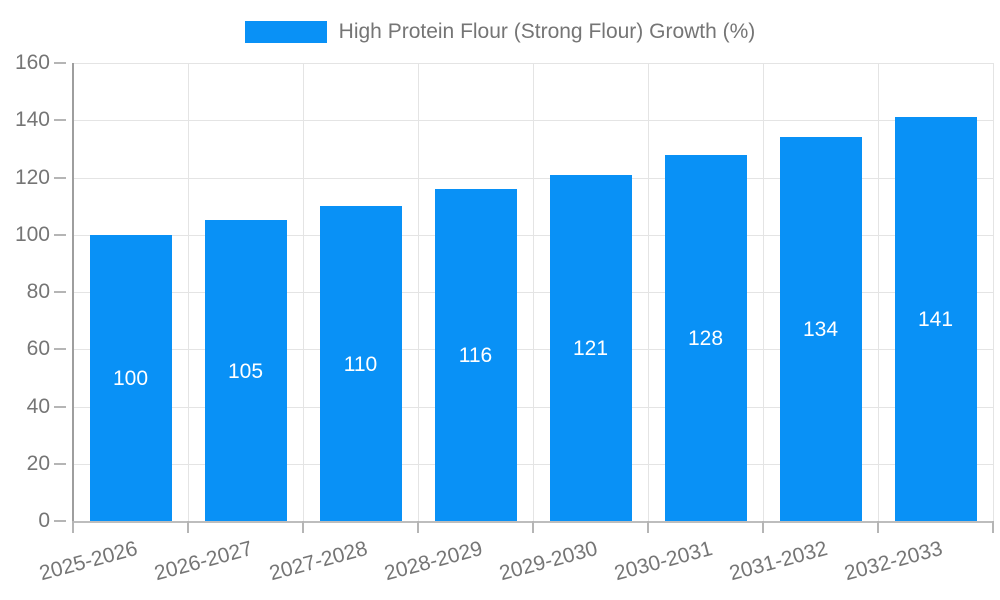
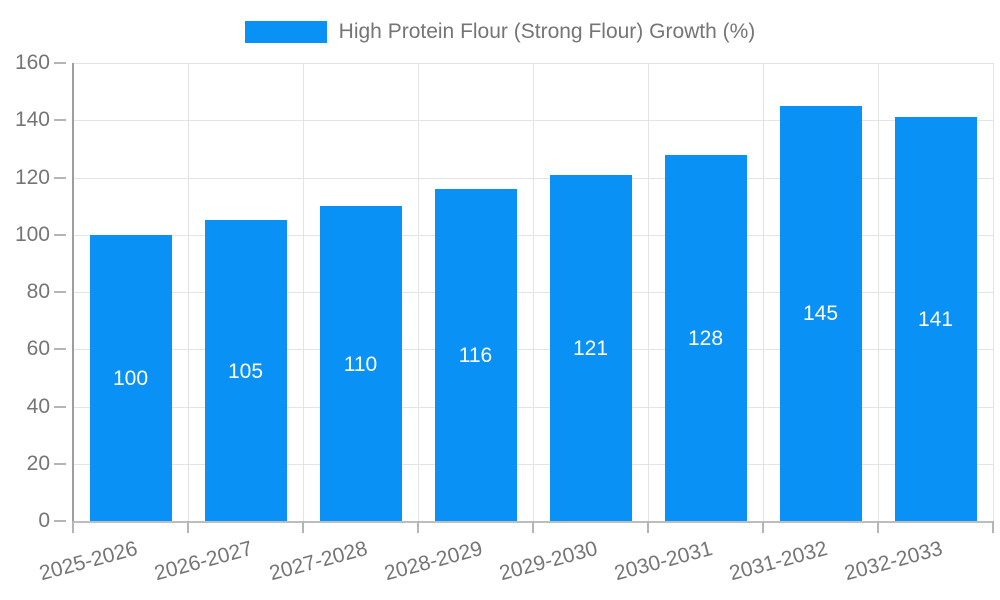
2031-2032: 134 -> 145
